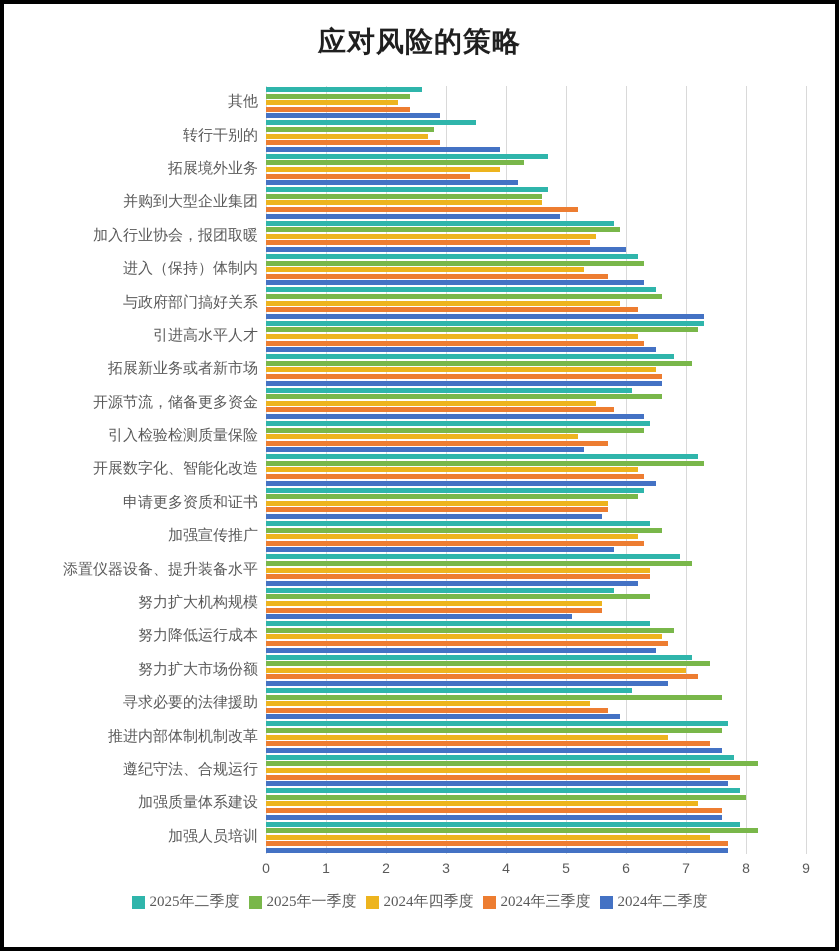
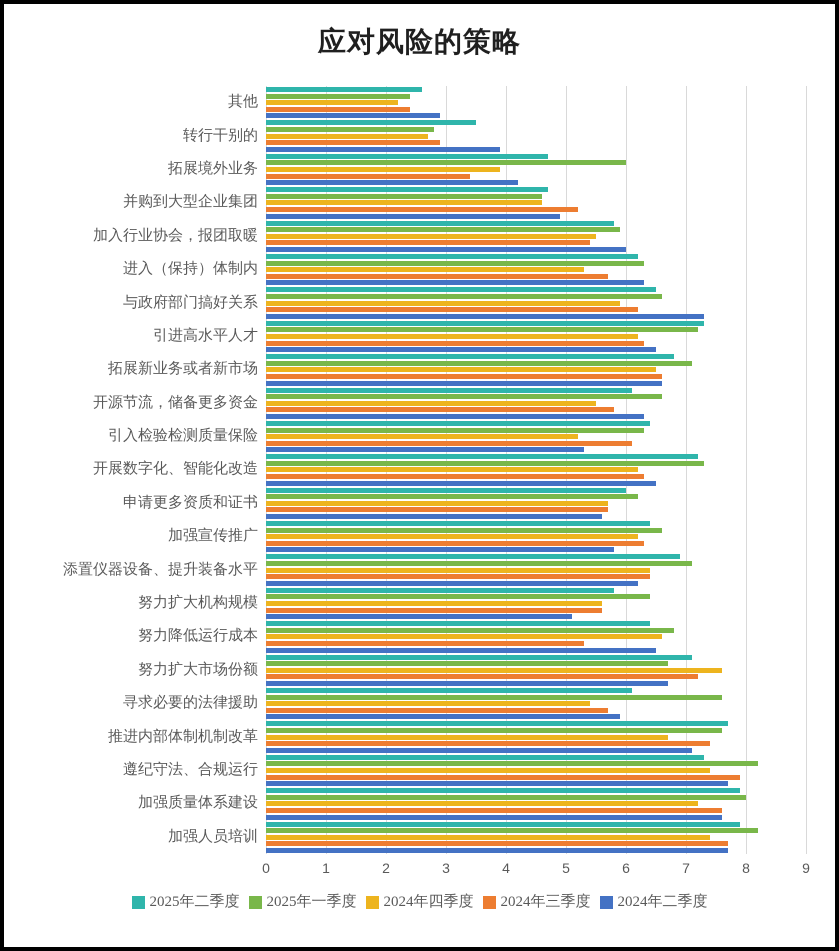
2025年一季度/拓展境外业务: 4.3 -> 6.0
2024年三季度/引入检验检测质量保险: 5.7 -> 6.1
2025年二季度/申请更多资质和证书: 6.3 -> 6.0
2024年三季度/努力降低运行成本: 6.7 -> 5.3
2025年一季度/努力扩大市场份额: 7.4 -> 6.7
2024年四季度/努力扩大市场份额: 7.0 -> 7.6
2024年二季度/推进内部体制机制改革: 7.6 -> 7.1
2025年二季度/遵纪守法、合规运行: 7.8 -> 7.3
